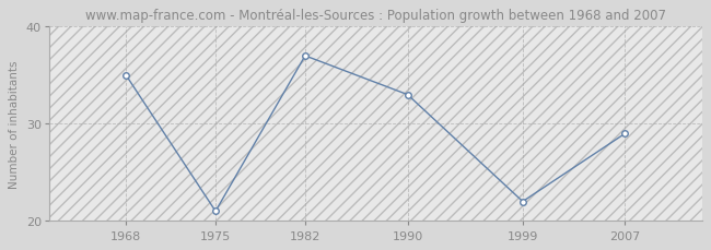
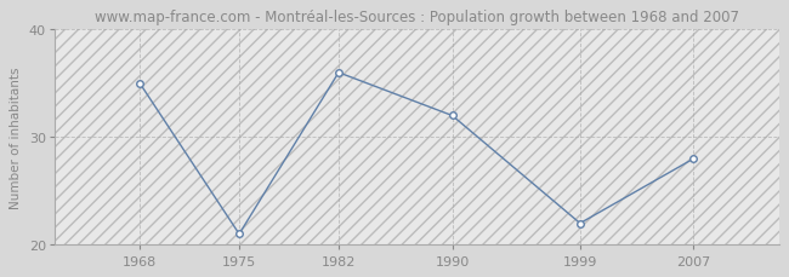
1982: 37 -> 36
1990: 33 -> 32
2007: 29 -> 28
